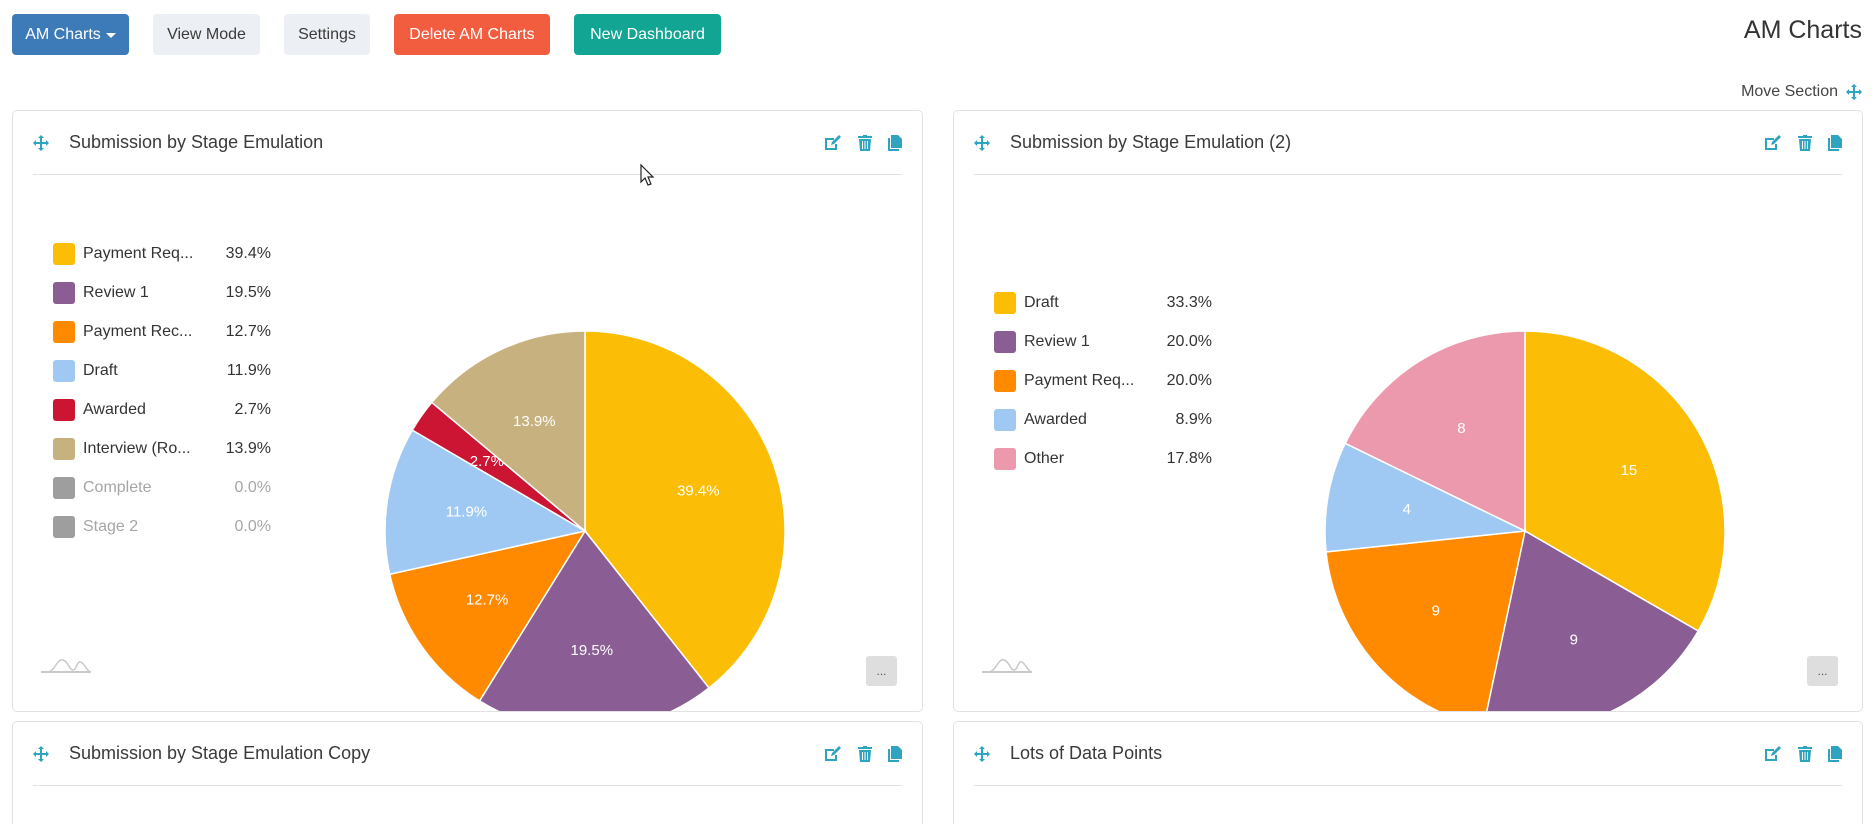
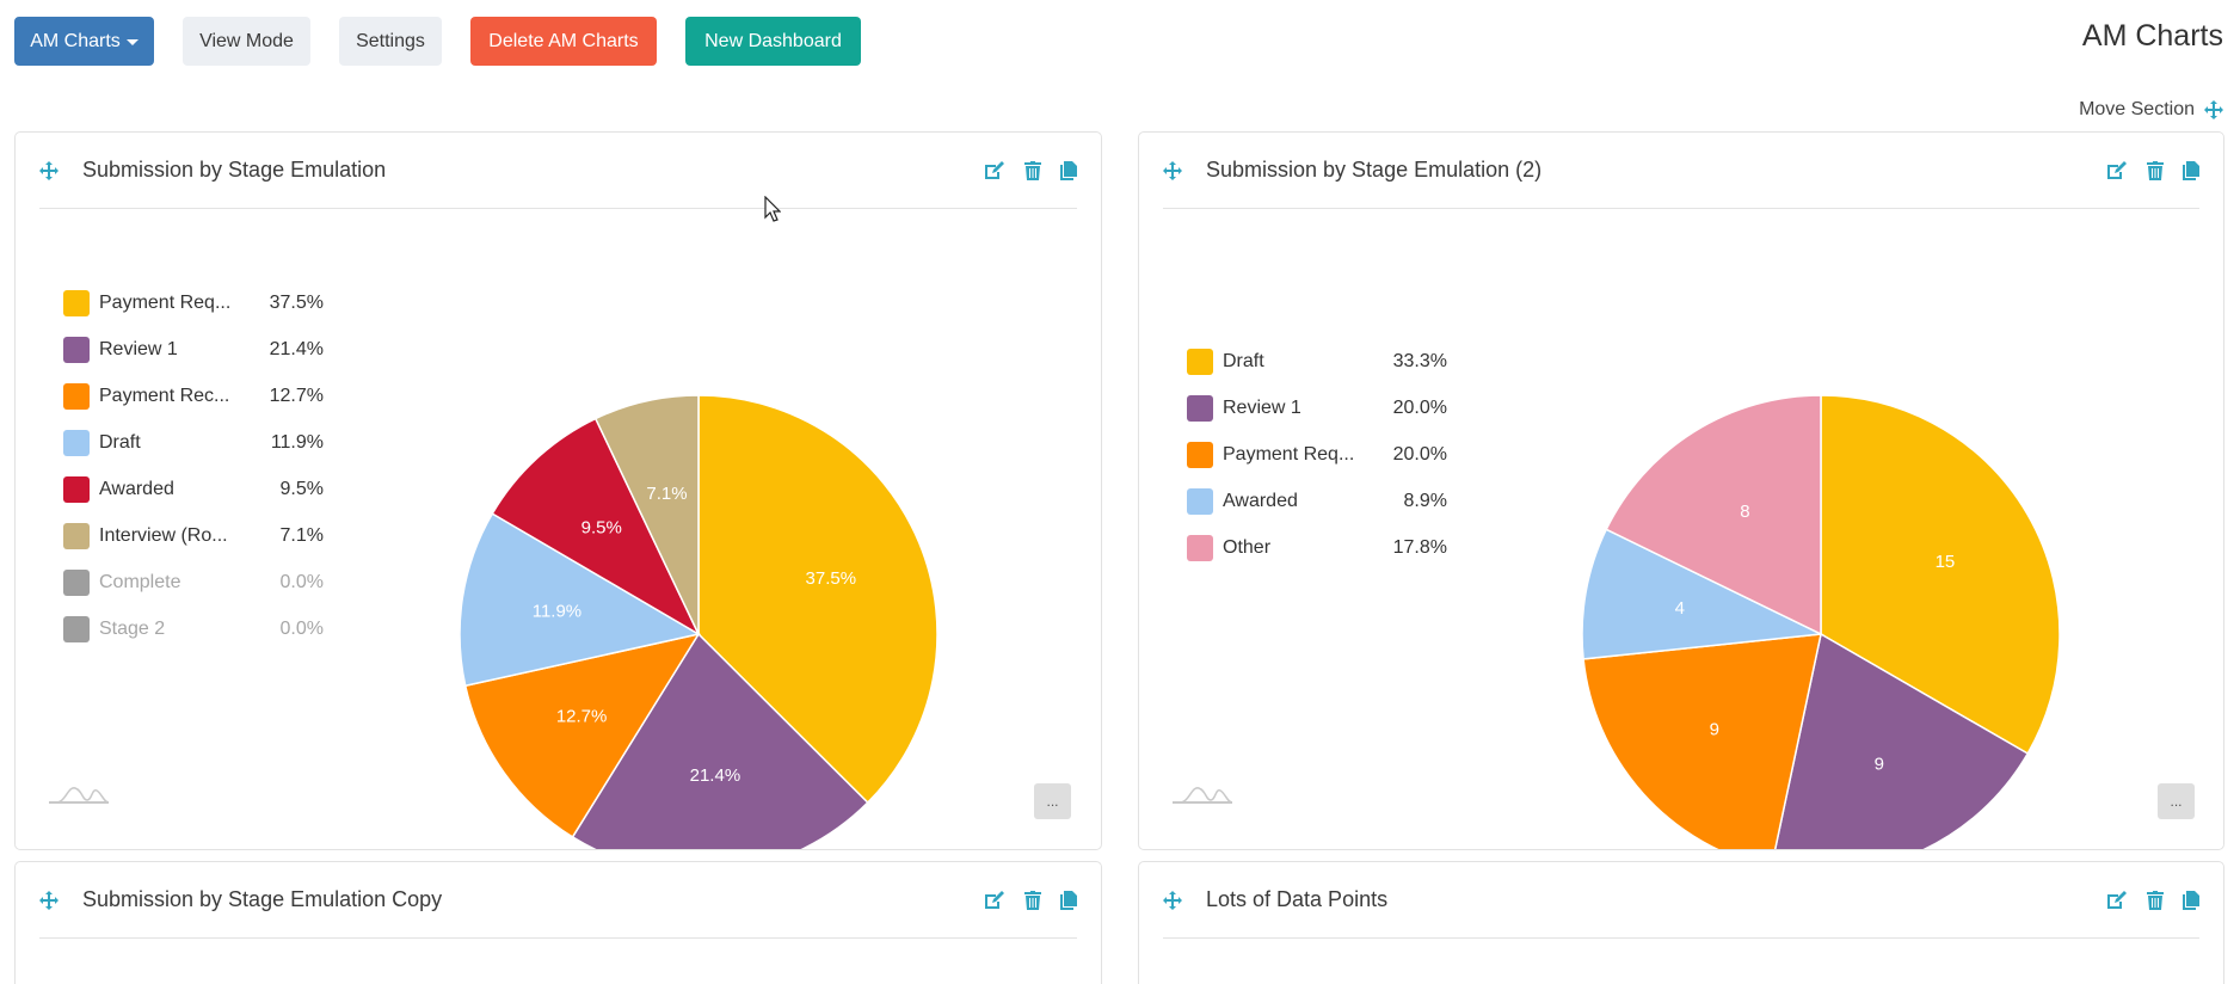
Submission by Stage Emulation/Payment Req...: 39.4% -> 37.5%
Submission by Stage Emulation/Review 1: 19.5% -> 21.4%
Submission by Stage Emulation/Awarded: 2.7% -> 9.5%
Submission by Stage Emulation/Interview (Ro...: 13.9% -> 7.1%
